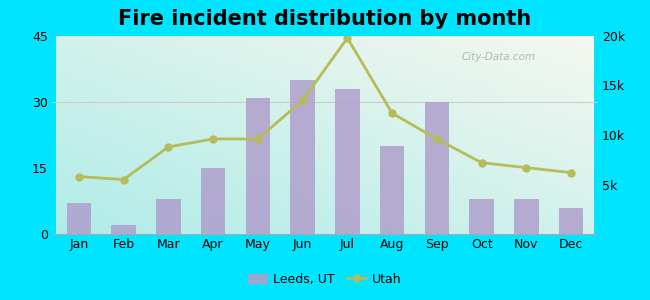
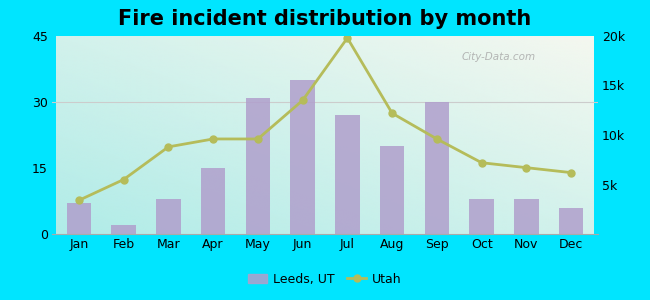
Utah/Jan: 5.8k -> 3.4k
Leeds, UT/Jul: 33 -> 27
